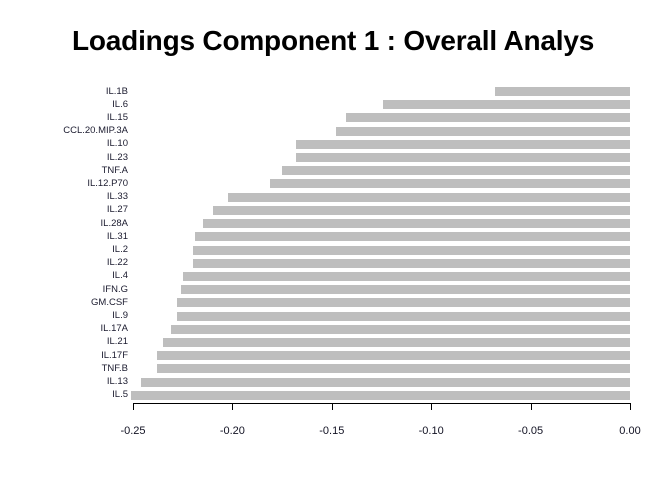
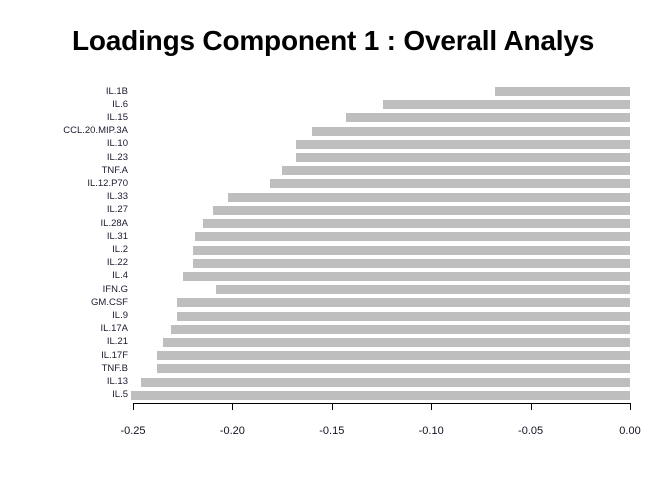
CCL.20.MIP.3A: -0.148 -> -0.160
IFN.G: -0.226 -> -0.208
